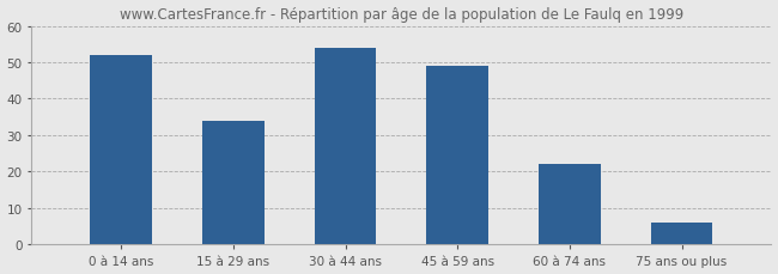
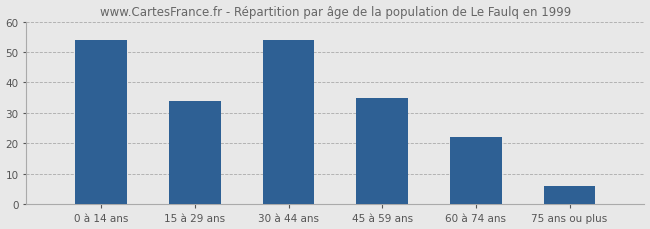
0 à 14 ans: 52 -> 54
45 à 59 ans: 49 -> 35
